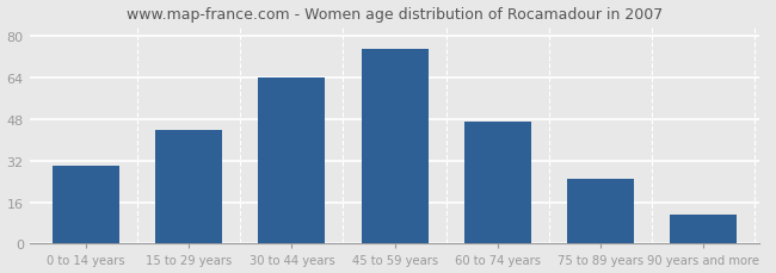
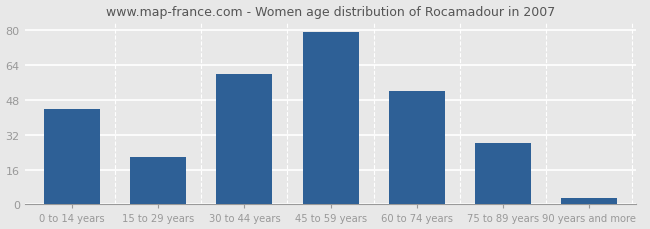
0 to 14 years: 30 -> 44
15 to 29 years: 44 -> 22
30 to 44 years: 64 -> 60
45 to 59 years: 75 -> 79
60 to 74 years: 47 -> 52
75 to 89 years: 25 -> 28
90 years and more: 11 -> 3
